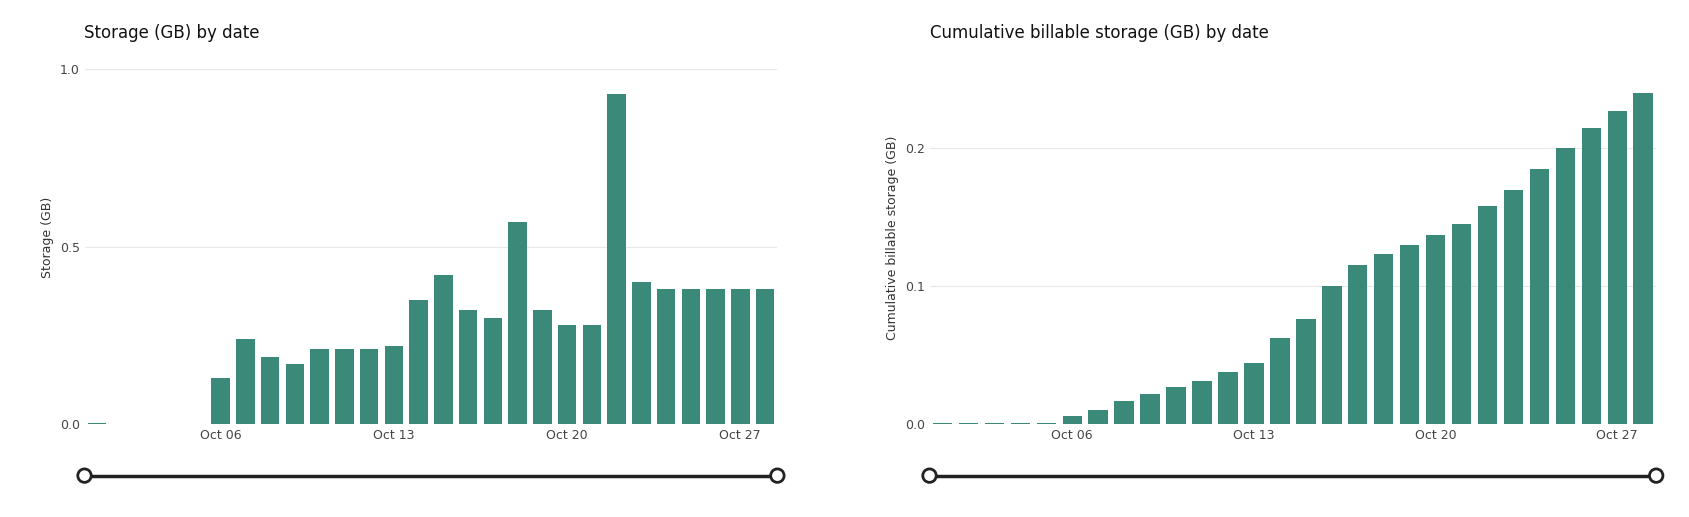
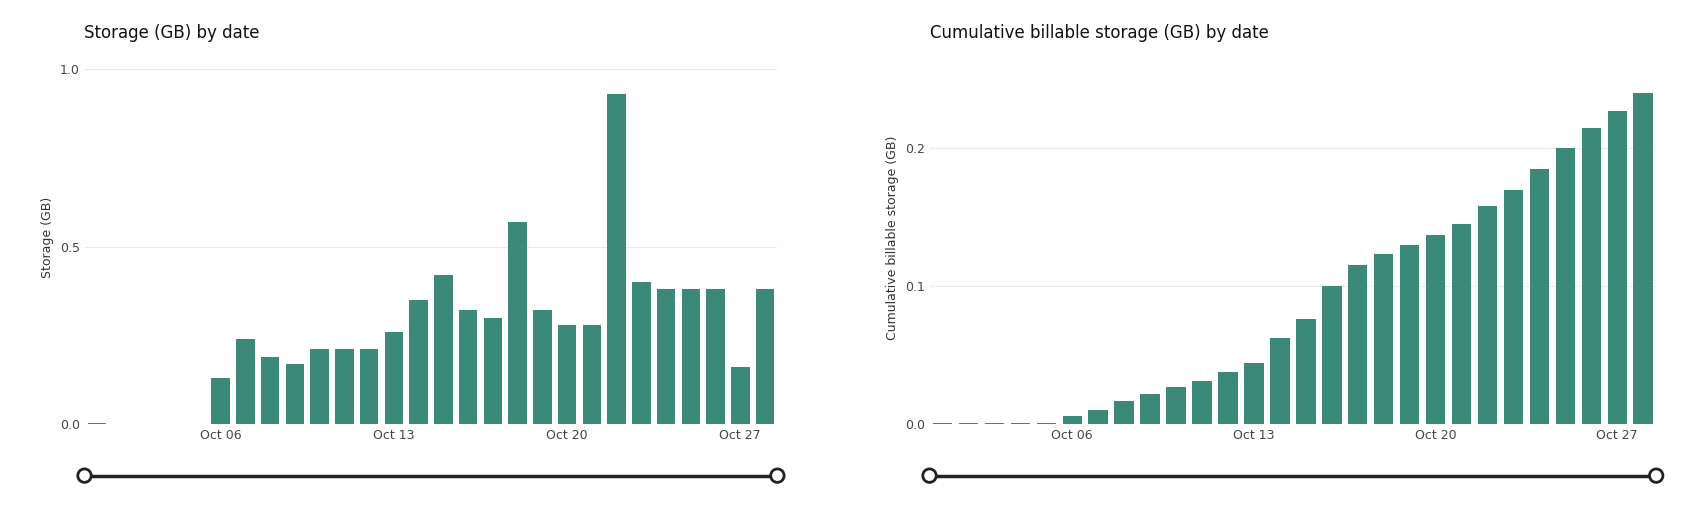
Storage (GB) by date/Oct 13: 0.220 -> 0.260
Storage (GB) by date/Oct 27: 0.380 -> 0.160
